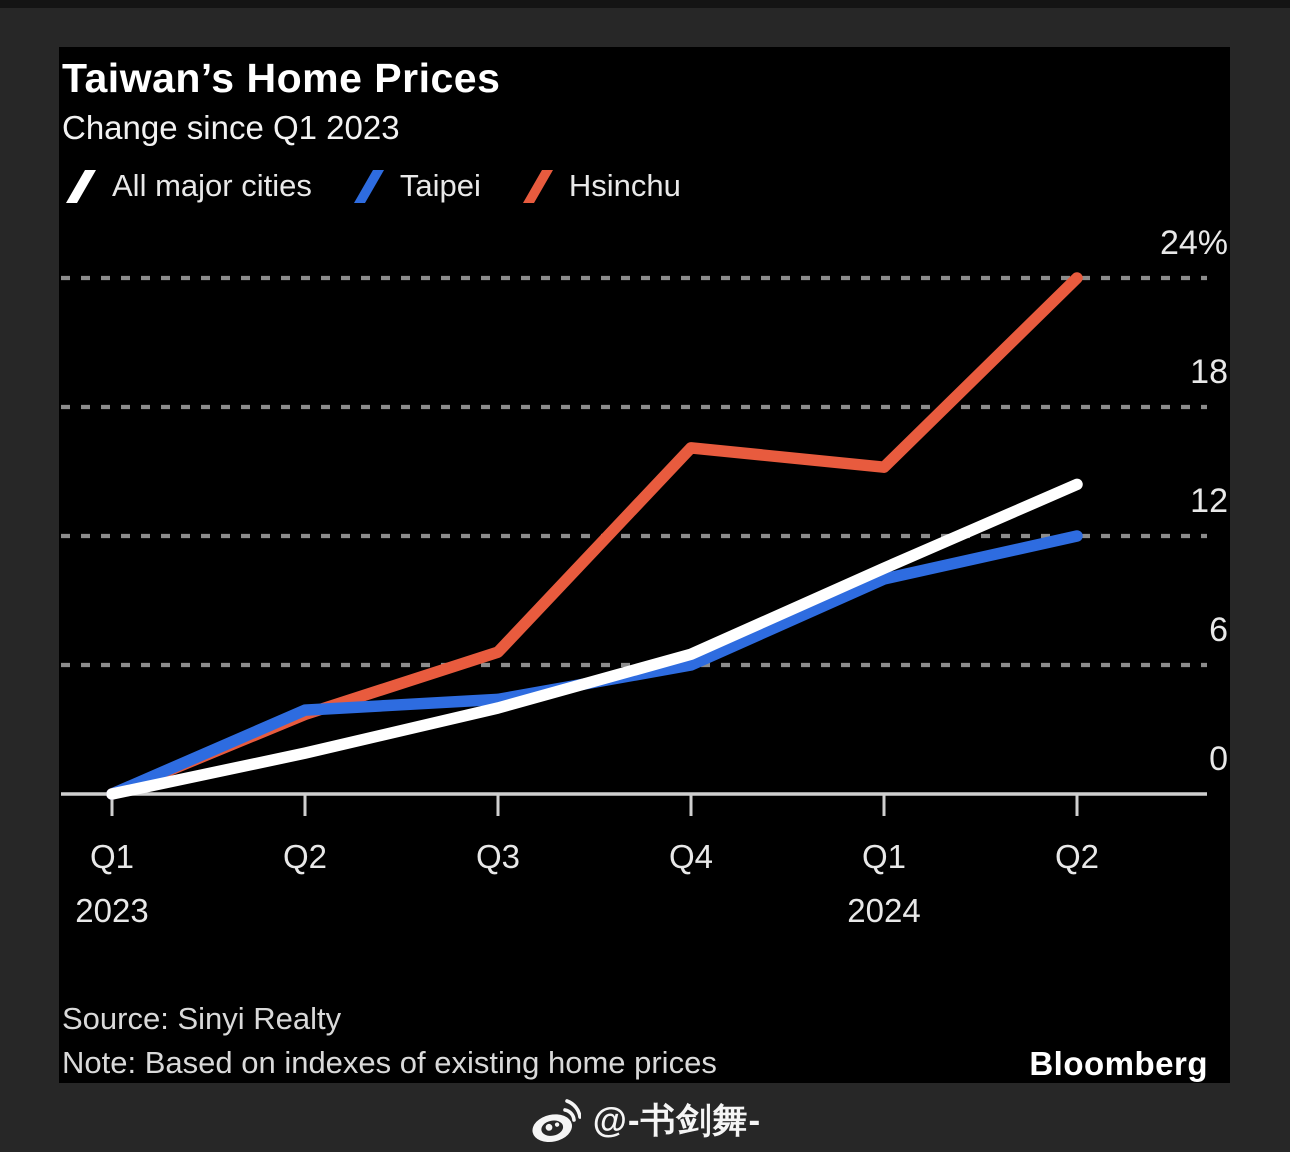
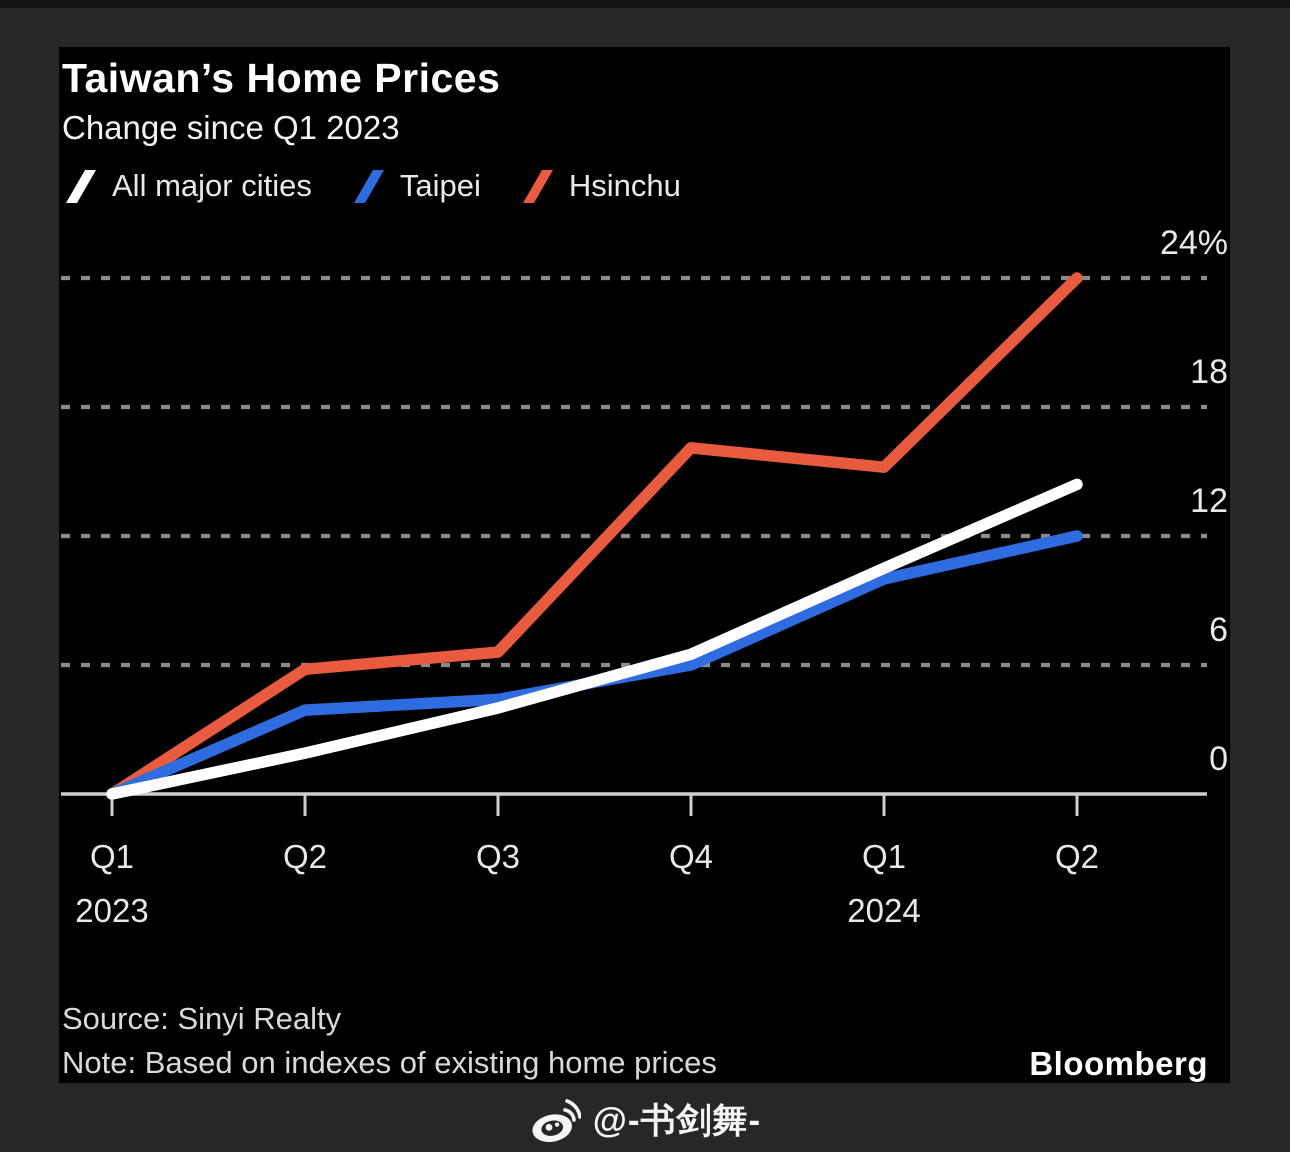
Hsinchu/Q2 2023: 3.7% -> 5.8%
